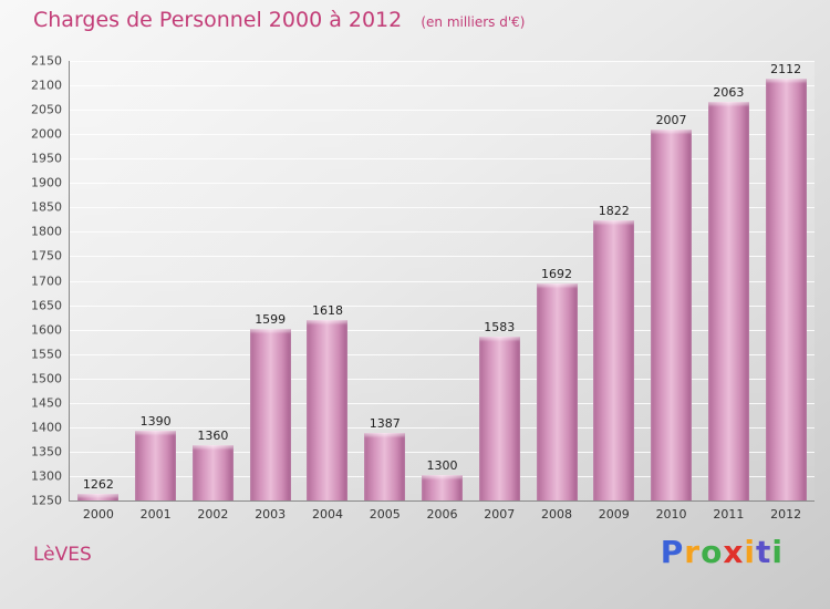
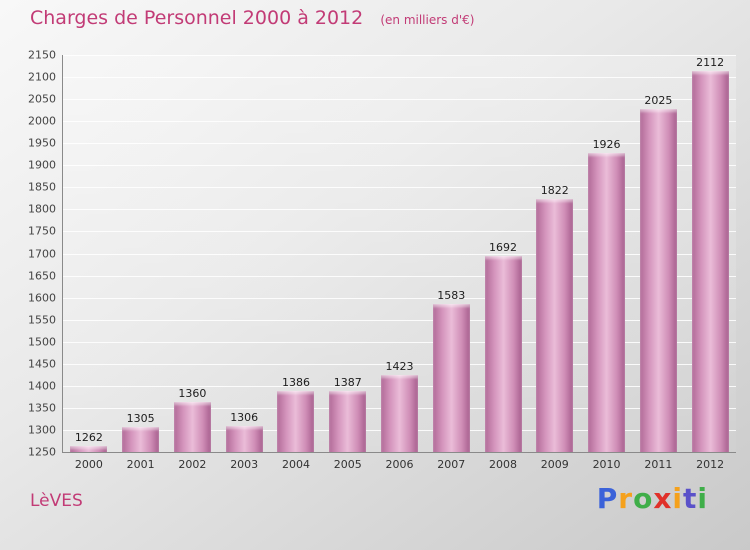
2001: 1390 -> 1305
2003: 1599 -> 1306
2004: 1618 -> 1386
2006: 1300 -> 1423
2010: 2007 -> 1926
2011: 2063 -> 2025
